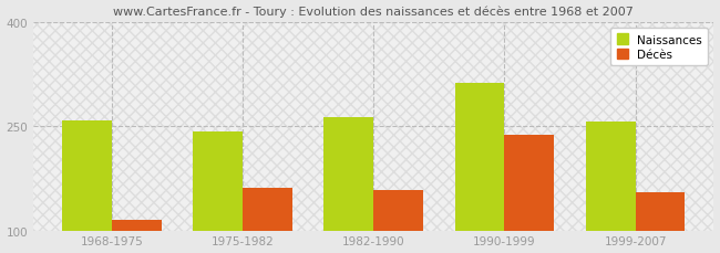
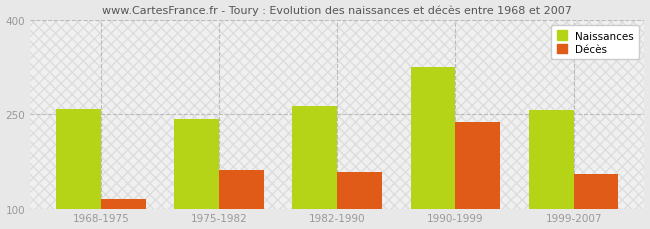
Naissances/1990-1999: 312 -> 325
